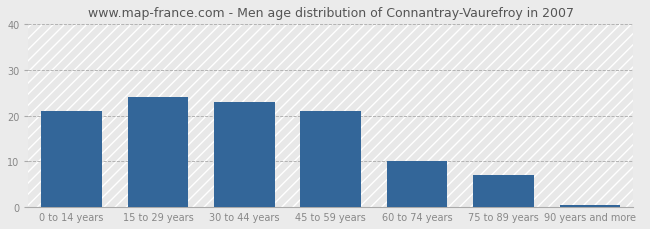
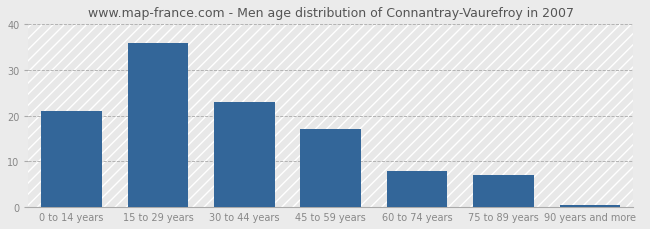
15 to 29 years: 24.0 -> 36.0
45 to 59 years: 21.0 -> 17.0
60 to 74 years: 10.0 -> 8.0
